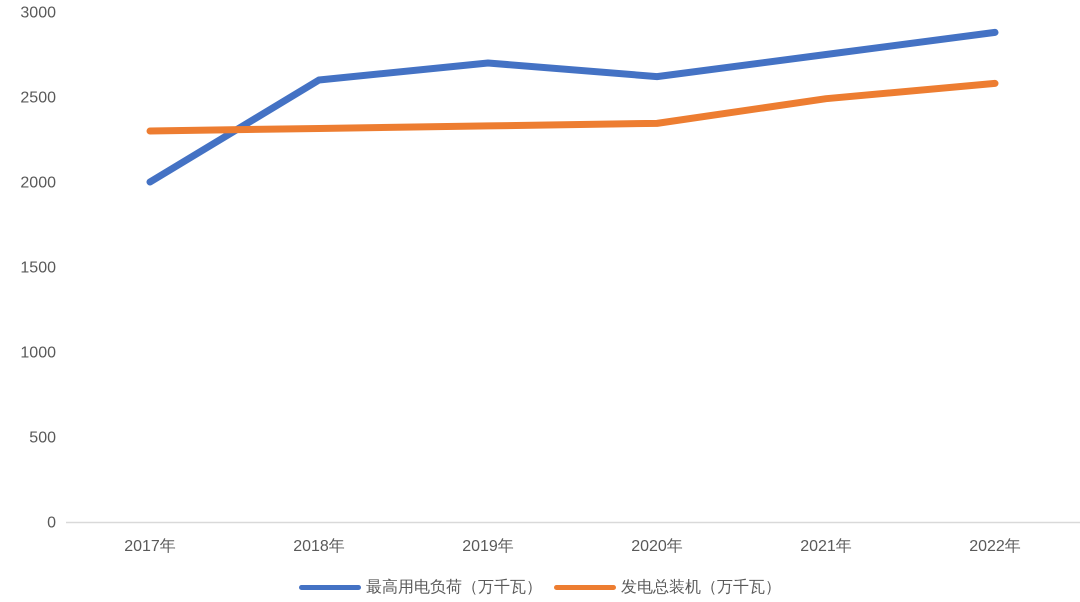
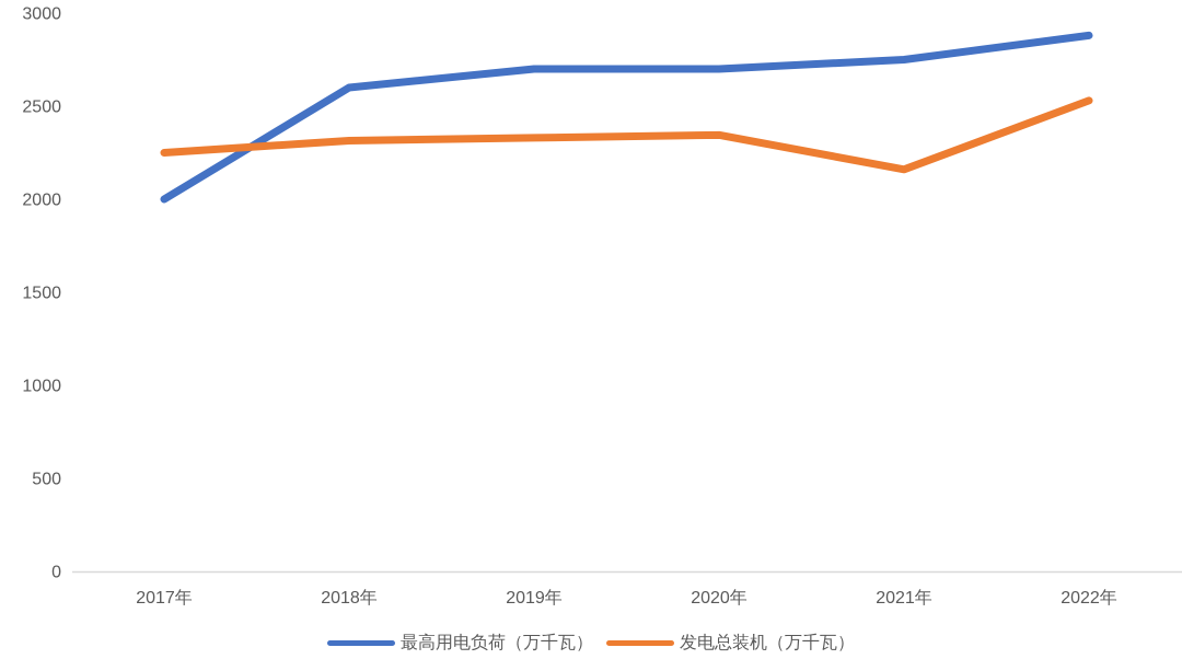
发电总装机（万千瓦）/2017年: 2300 -> 2250
最高用电负荷（万千瓦）/2020年: 2620 -> 2700
发电总装机（万千瓦）/2021年: 2490 -> 2160
发电总装机（万千瓦）/2022年: 2580 -> 2530
